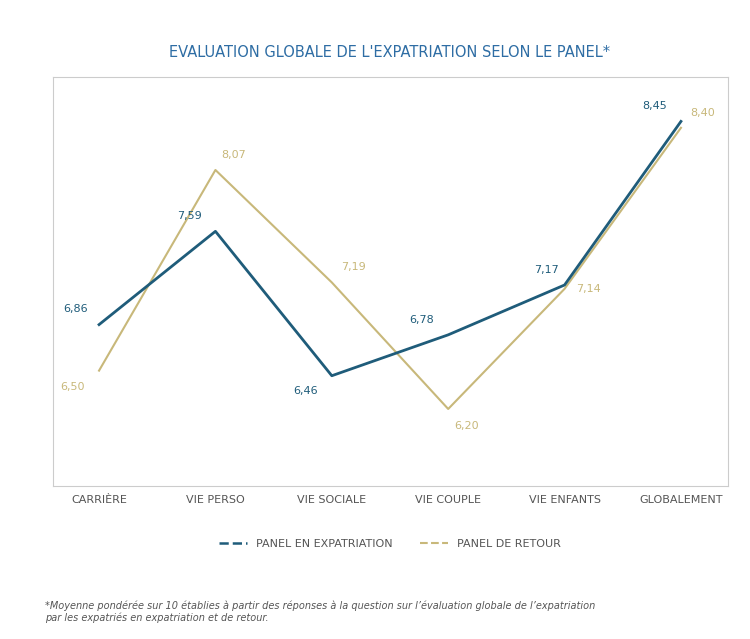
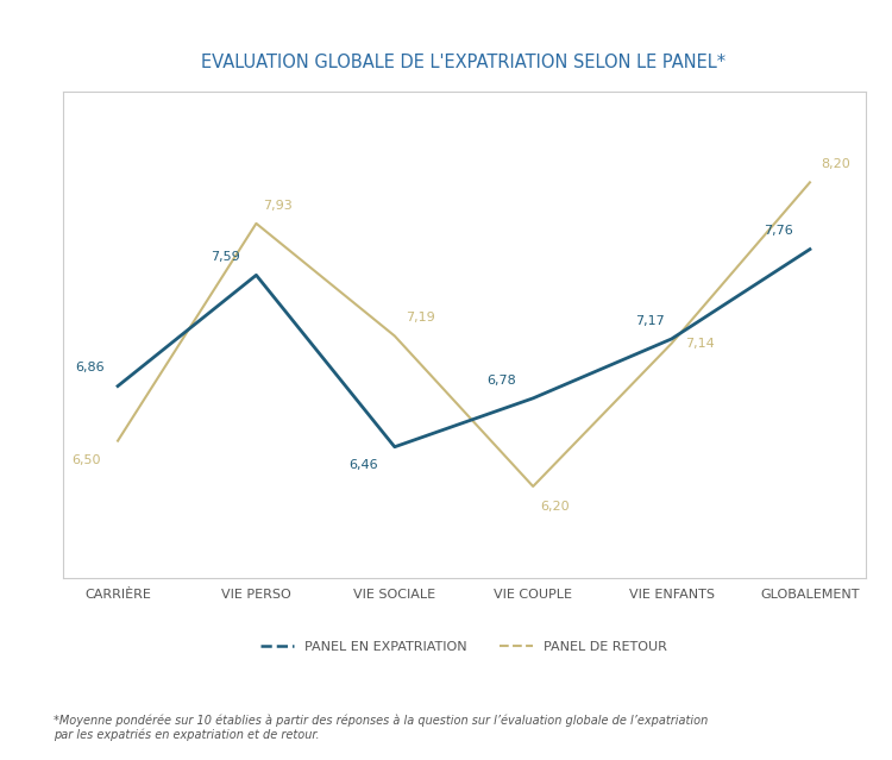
PANEL DE RETOUR/VIE PERSO: 8,07 -> 7,93
PANEL EN EXPATRIATION/GLOBALEMENT: 8,45 -> 7,76
PANEL DE RETOUR/GLOBALEMENT: 8,40 -> 8,20
